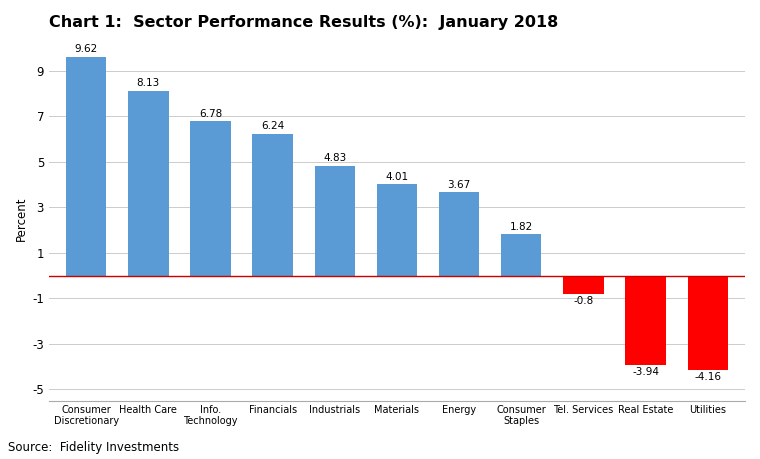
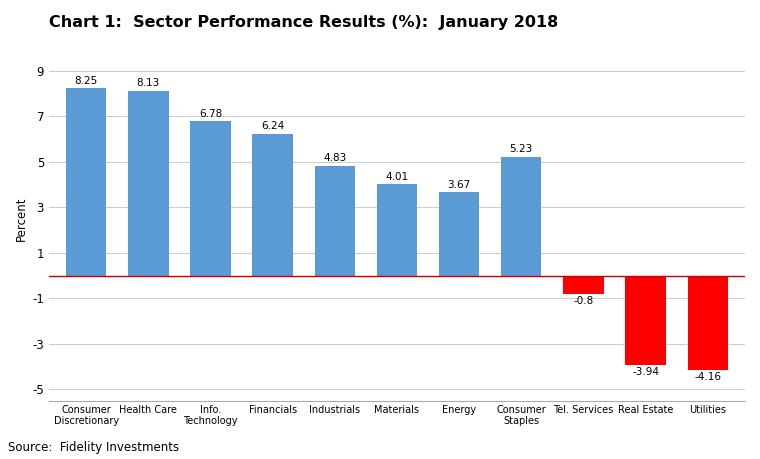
Consumer Discretionary: 9.62 -> 8.25
Consumer Staples: 1.82 -> 5.23
